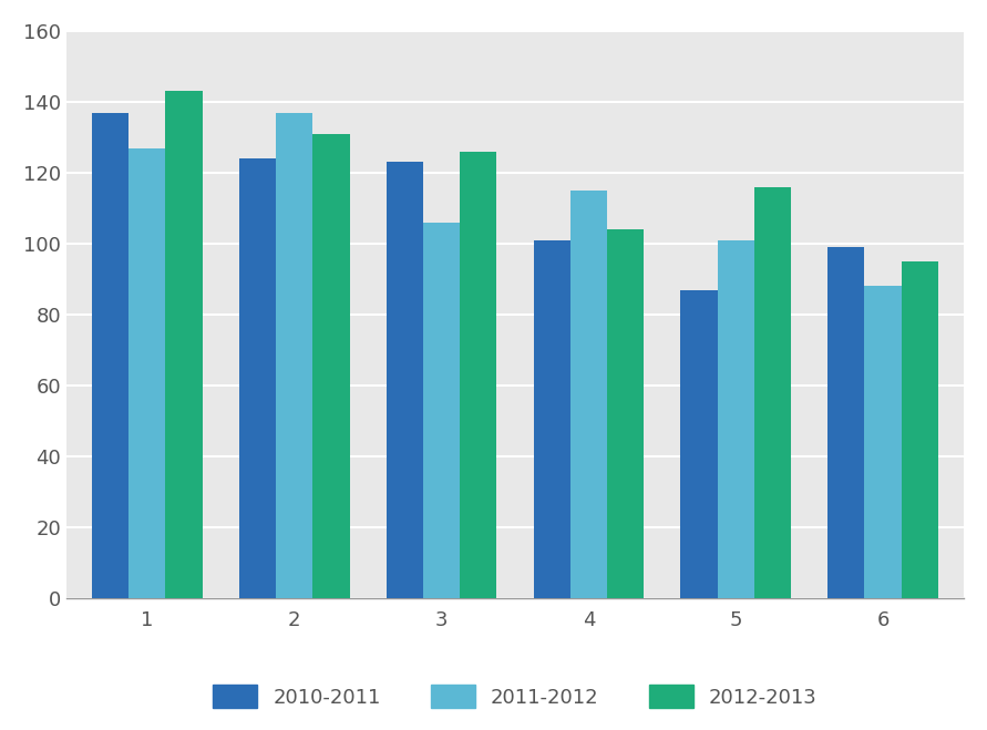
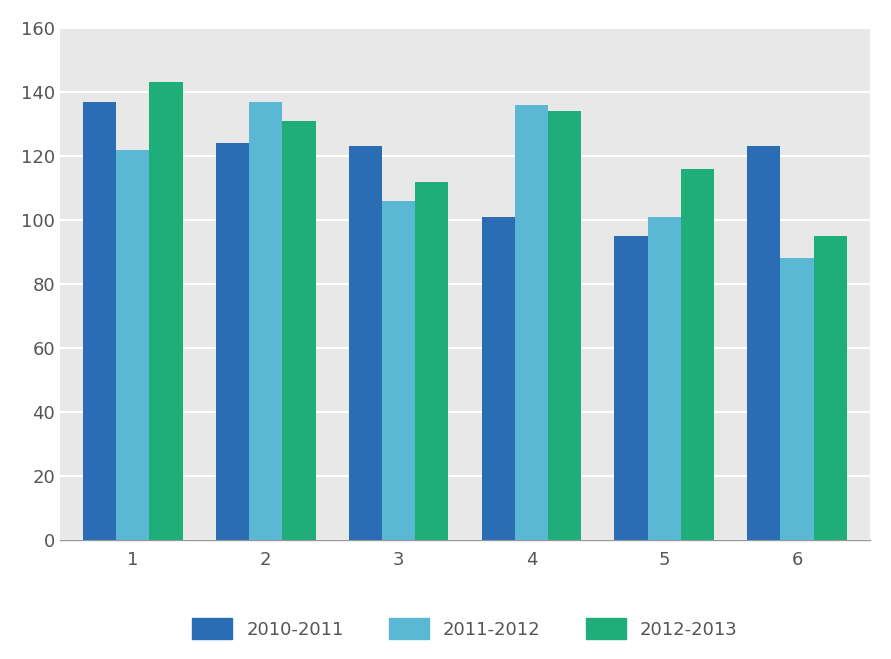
2011-2012/1: 127 -> 122
2012-2013/3: 126 -> 112
2011-2012/4: 115 -> 136
2012-2013/4: 104 -> 134
2010-2011/5: 87 -> 95
2010-2011/6: 99 -> 123
